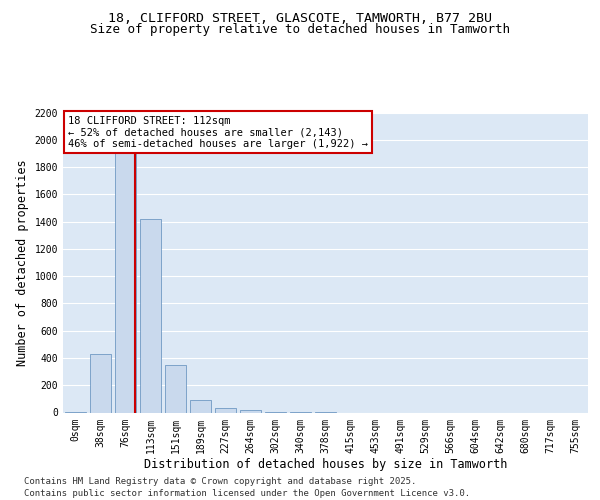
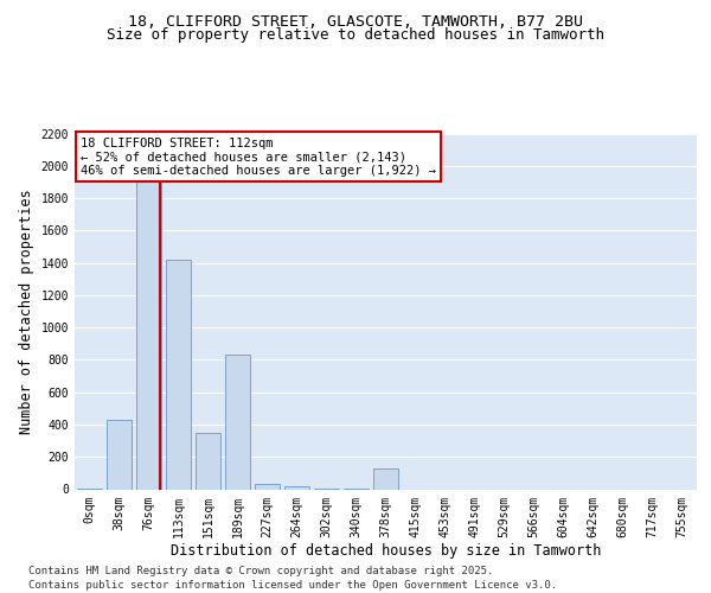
189sqm: 90 -> 830
378sqm: 0 -> 130
